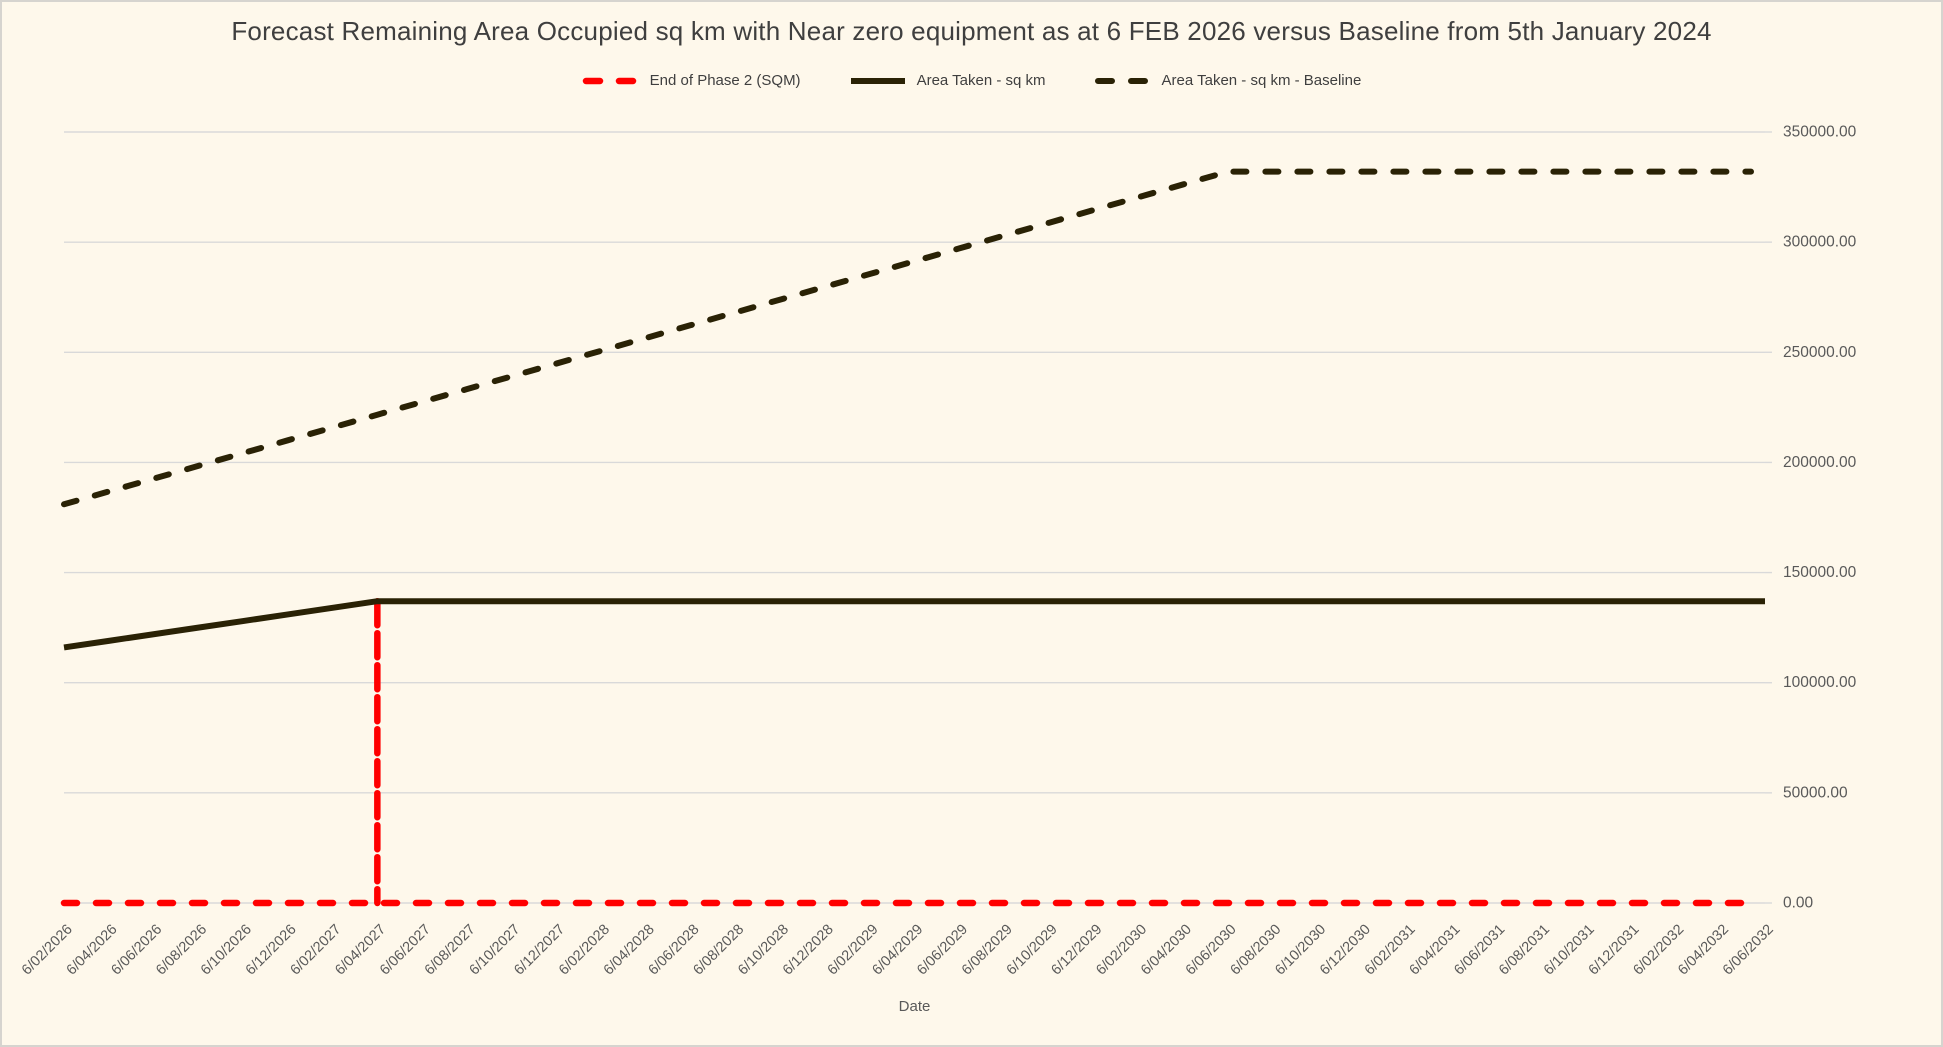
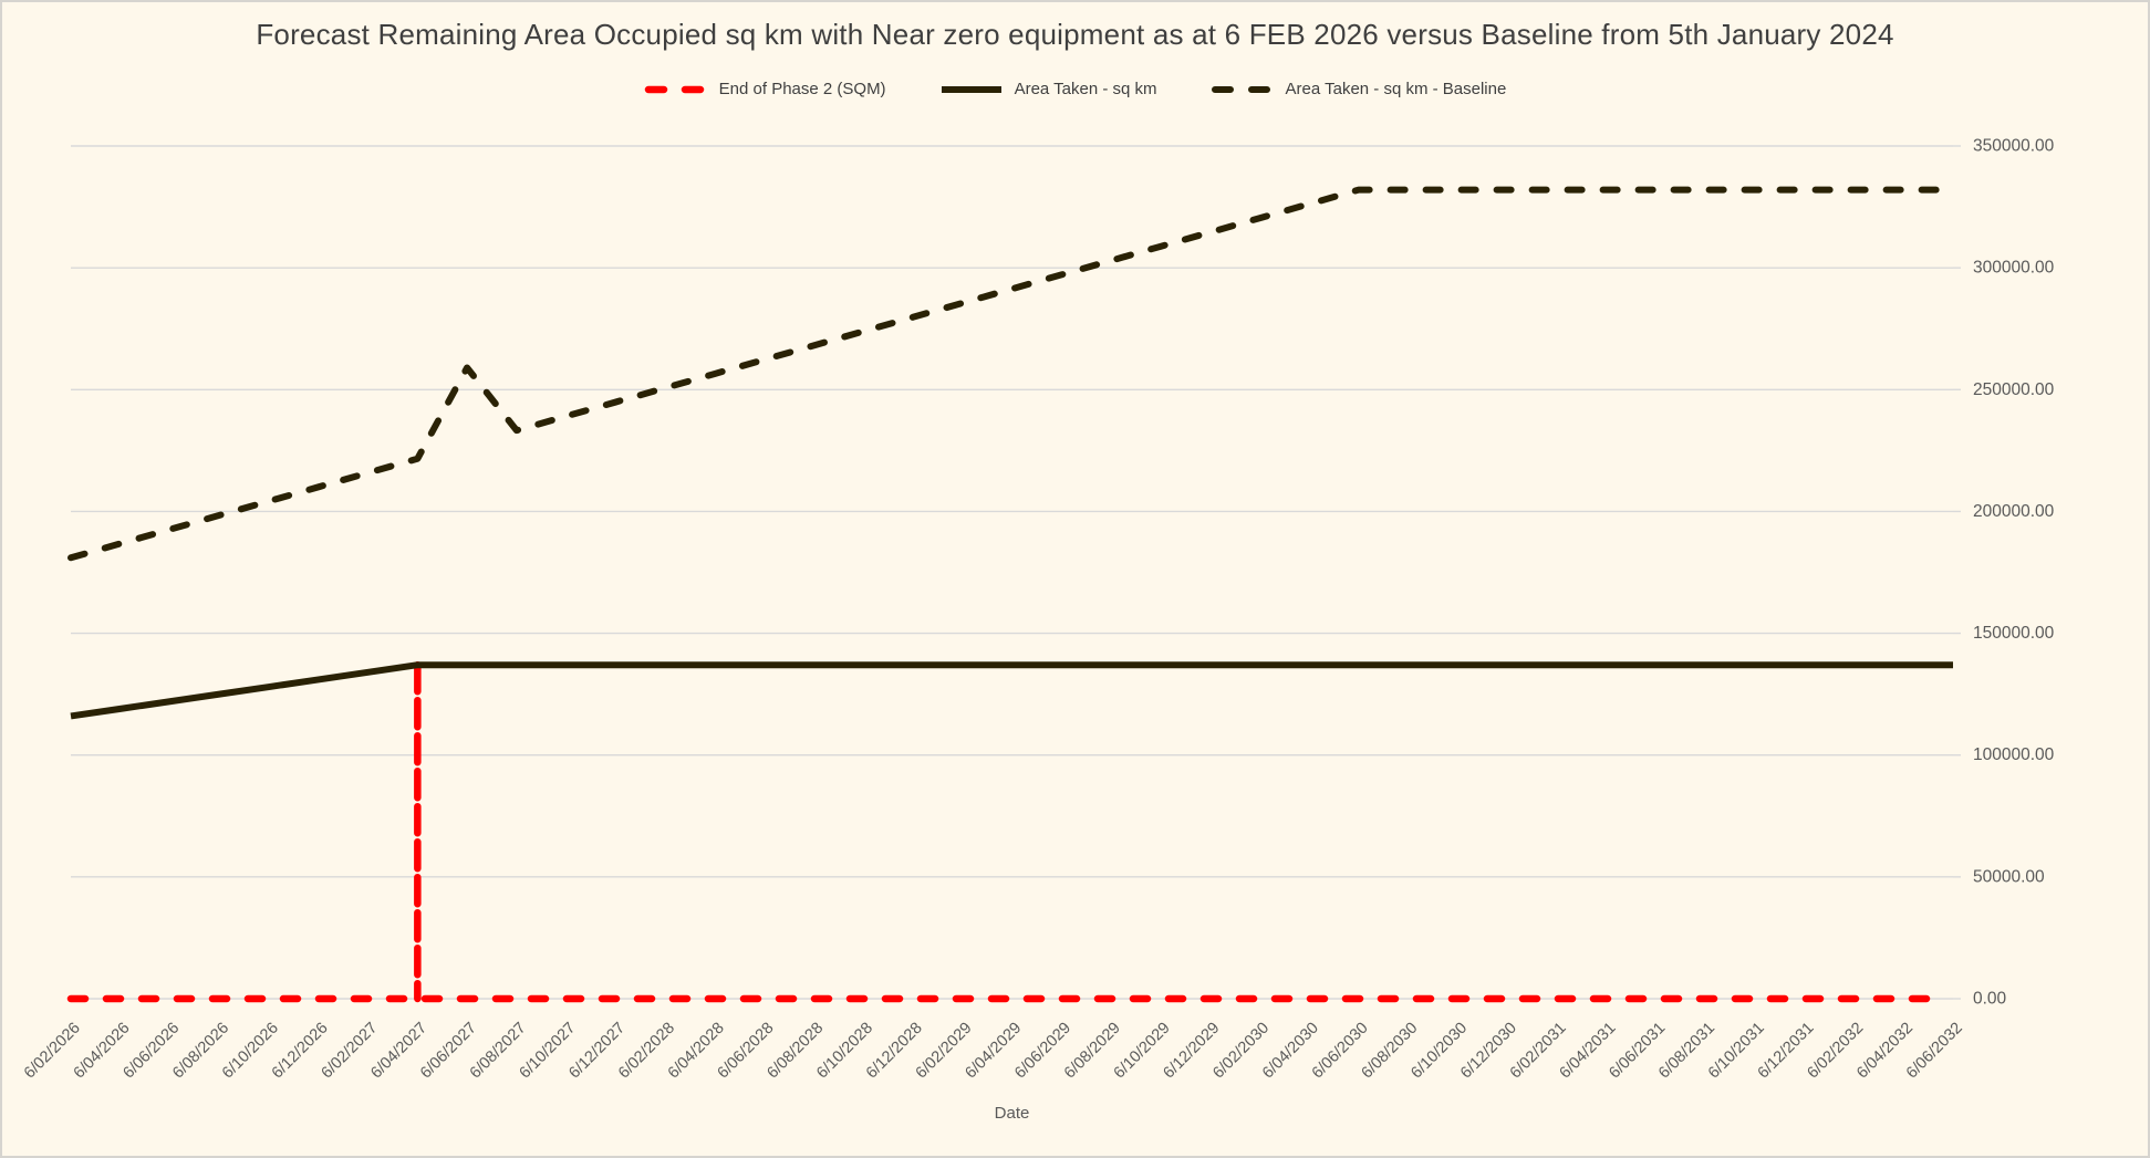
Area Taken - sq km - Baseline/6/06/2027: 227000 -> 259000
